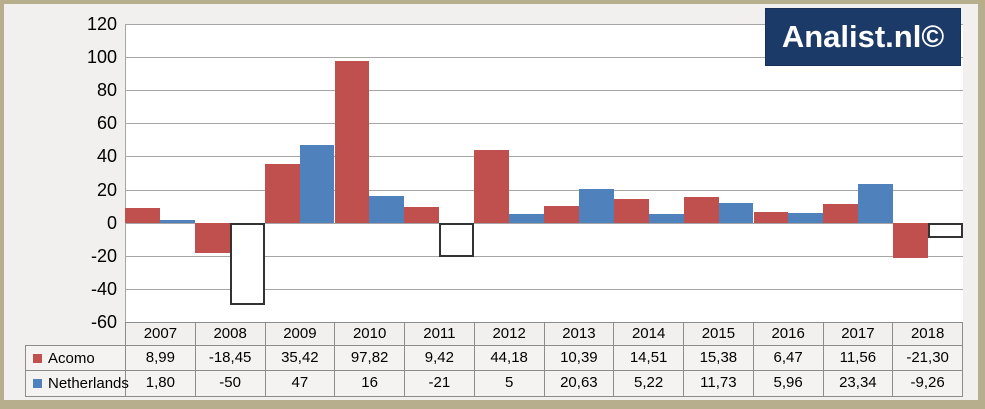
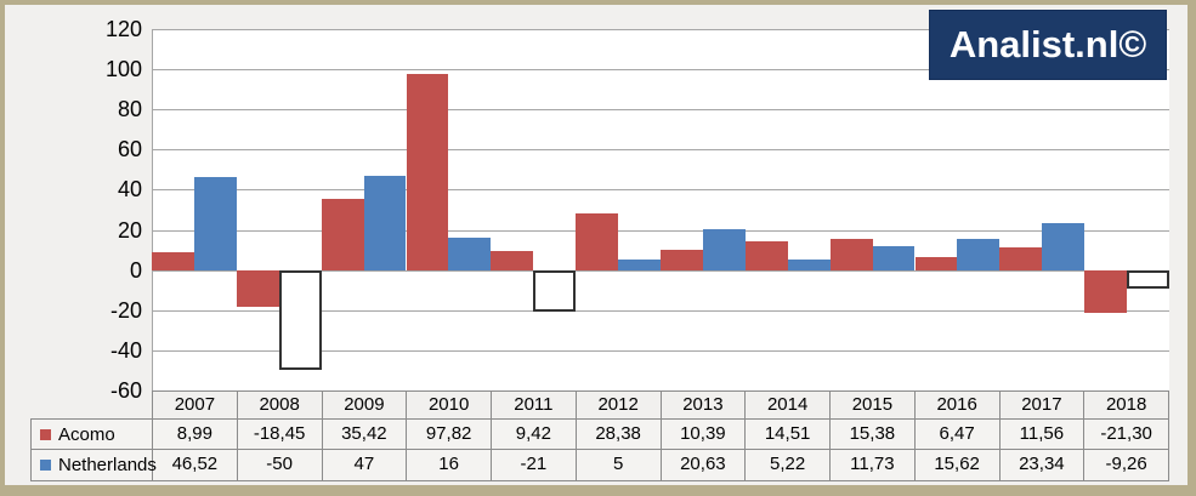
Netherlands/2007: 1,80 -> 46,52
Acomo/2012: 44,18 -> 28,38
Netherlands/2016: 5,96 -> 15,62
